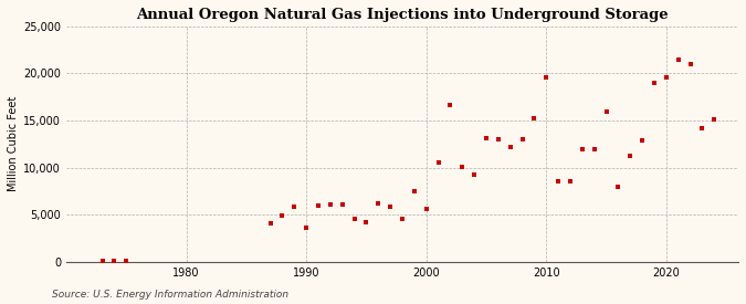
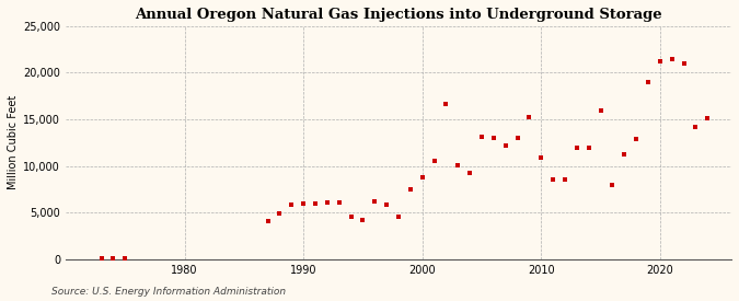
1990: 3,600 -> 5,900
2000: 5,600 -> 8,800
2010: 19,600 -> 10,900
2020: 19,600 -> 21,200
